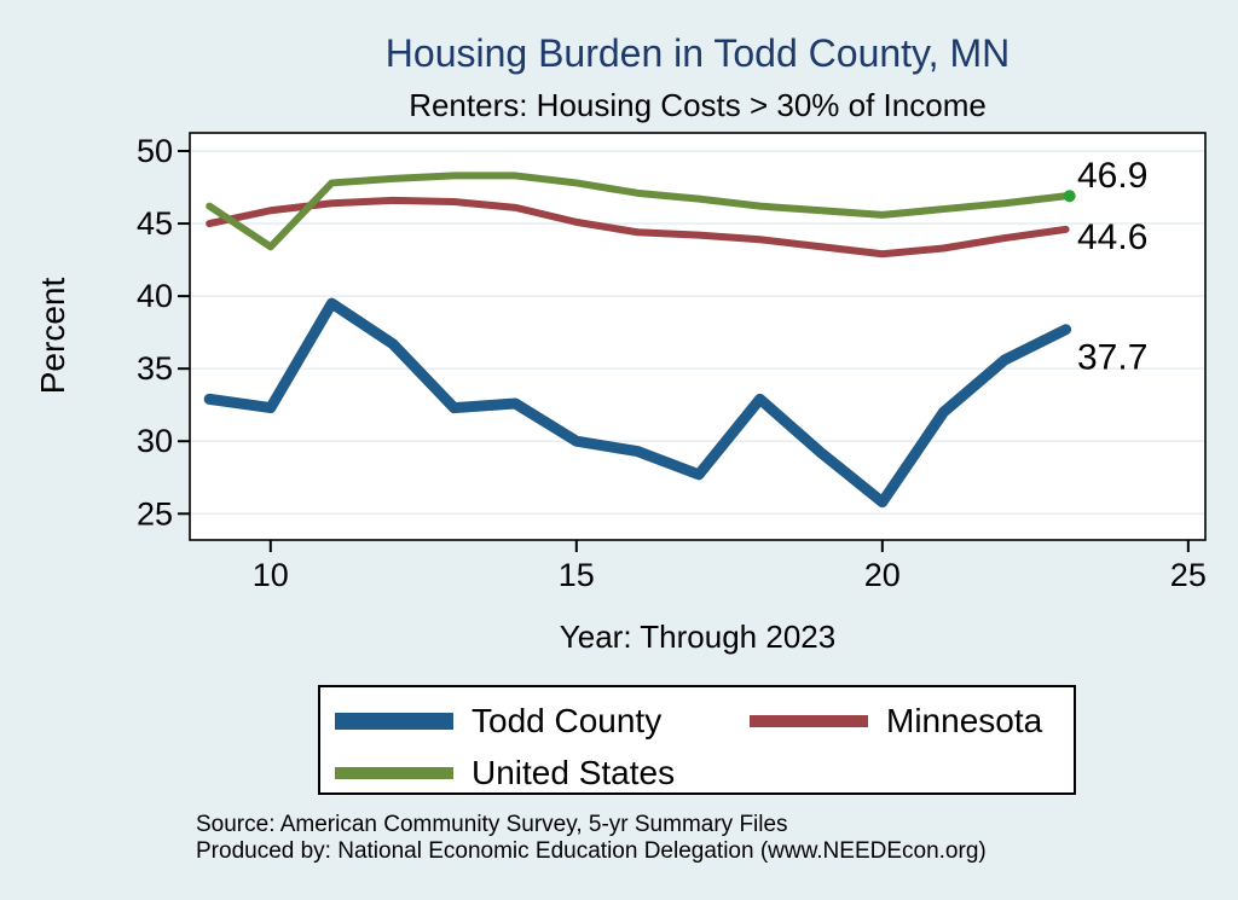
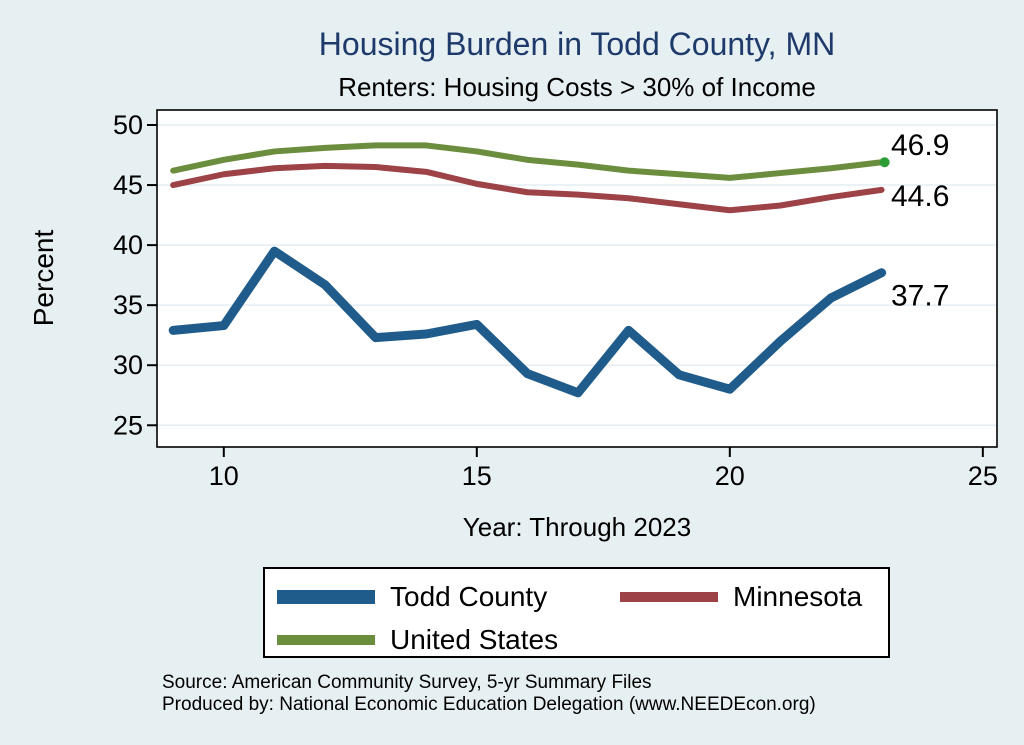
Todd County/10: 32.3 -> 33.3
United States/10: 43.4 -> 47.1
Todd County/15: 30.0 -> 33.4
Todd County/20: 25.8 -> 28.0
